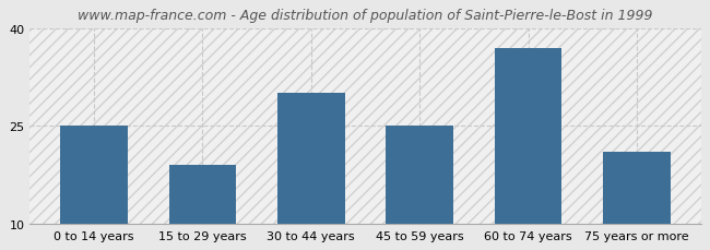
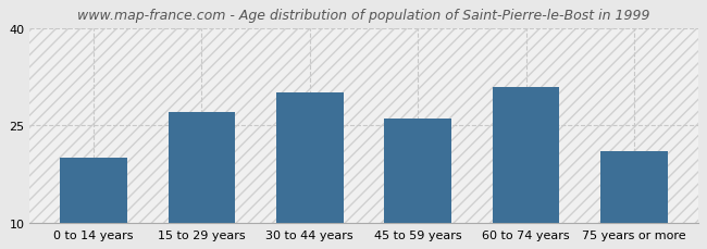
0 to 14 years: 25 -> 20
15 to 29 years: 19 -> 27
45 to 59 years: 25 -> 26
60 to 74 years: 37 -> 31
